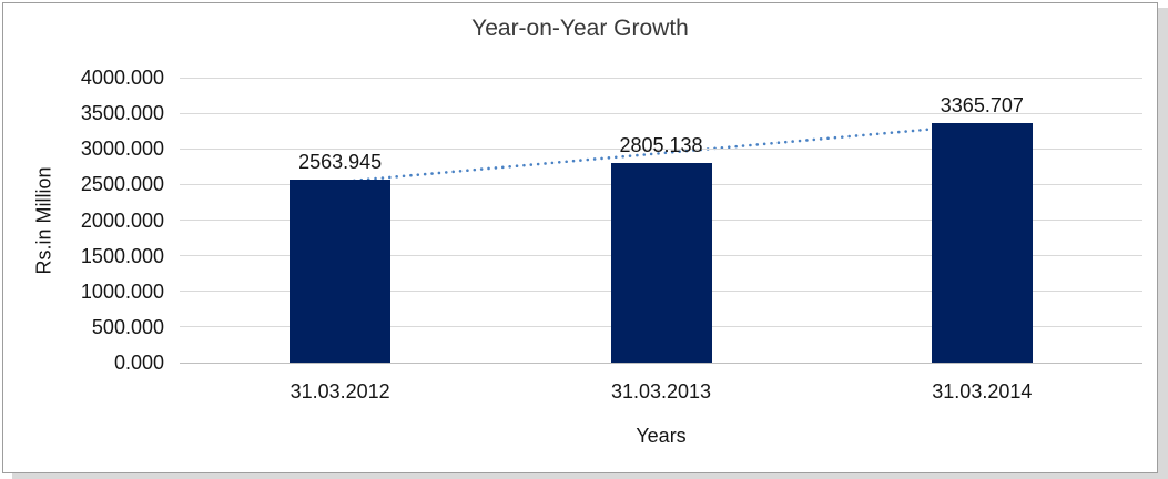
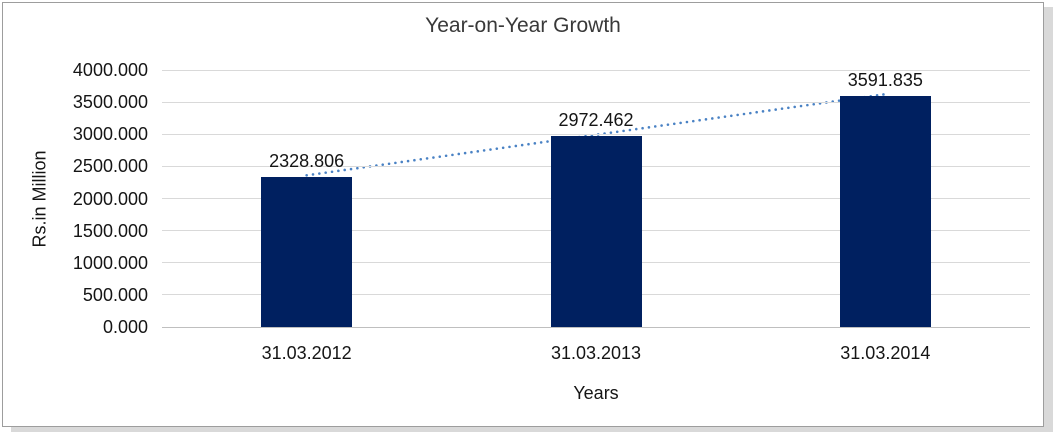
31.03.2012: 2563.945 -> 2328.806
31.03.2013: 2805.138 -> 2972.462
31.03.2014: 3365.707 -> 3591.835
